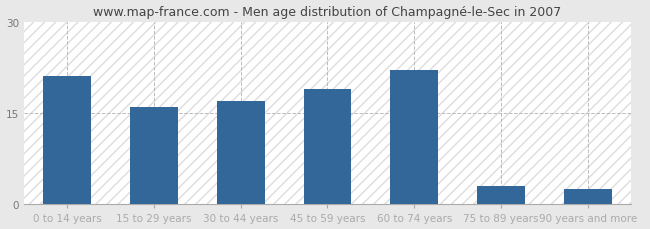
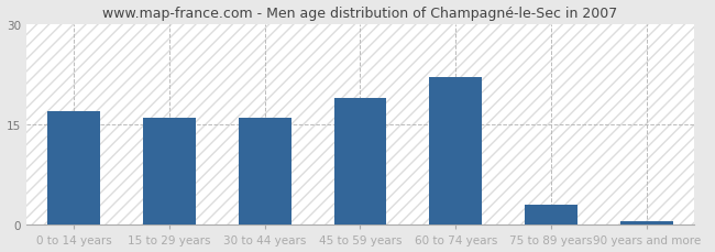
0 to 14 years: 21.0 -> 17.0
30 to 44 years: 17.0 -> 16.0
90 years and more: 2.6 -> 0.5
